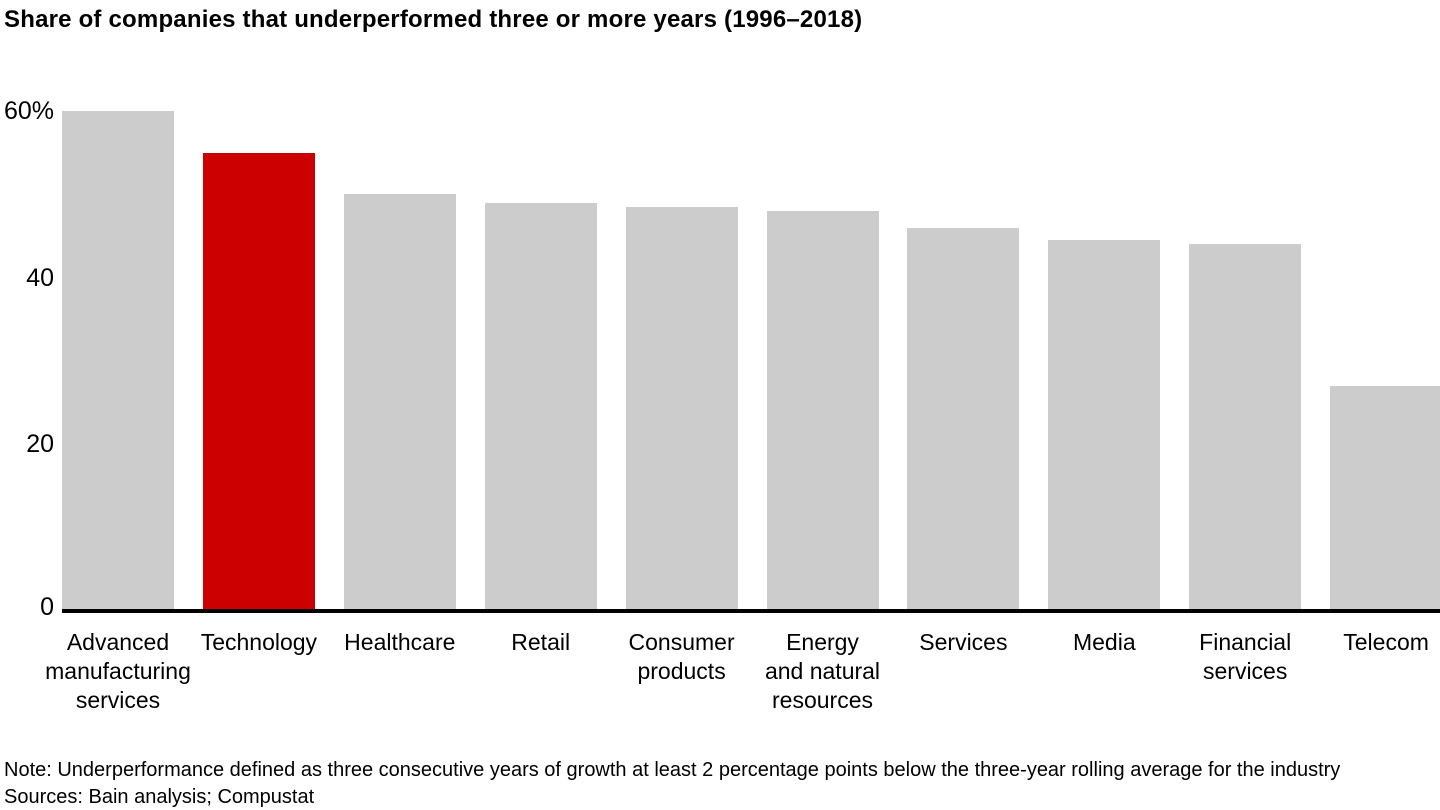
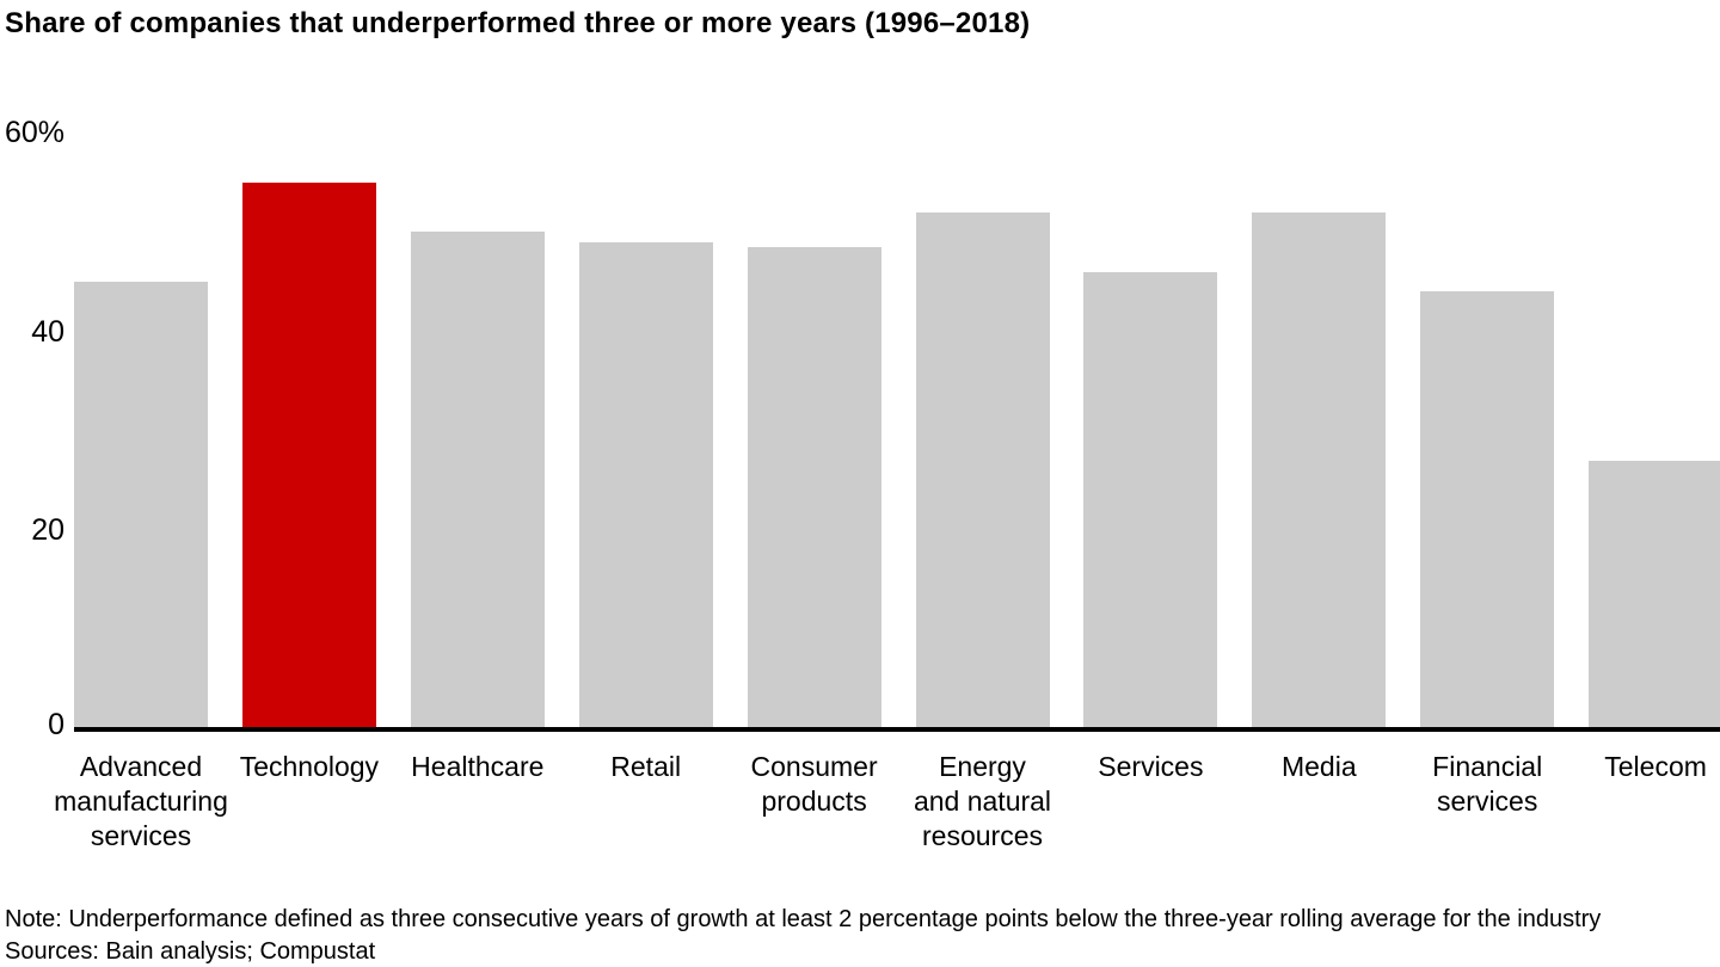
Advanced manufacturing services: 60% -> 45%
Energy and natural resources: 48% -> 52%
Media: 44% -> 52%
